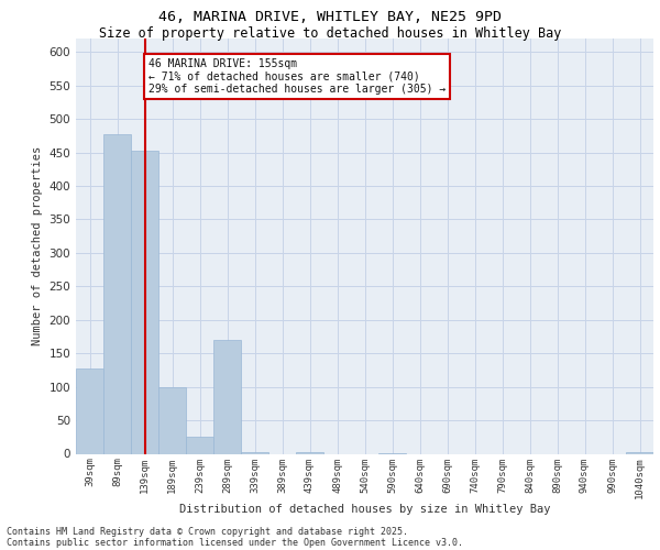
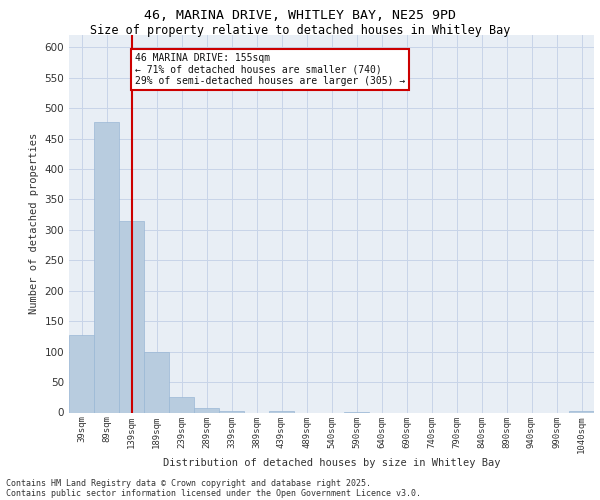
139sqm: 452 -> 314
289sqm: 170 -> 8
